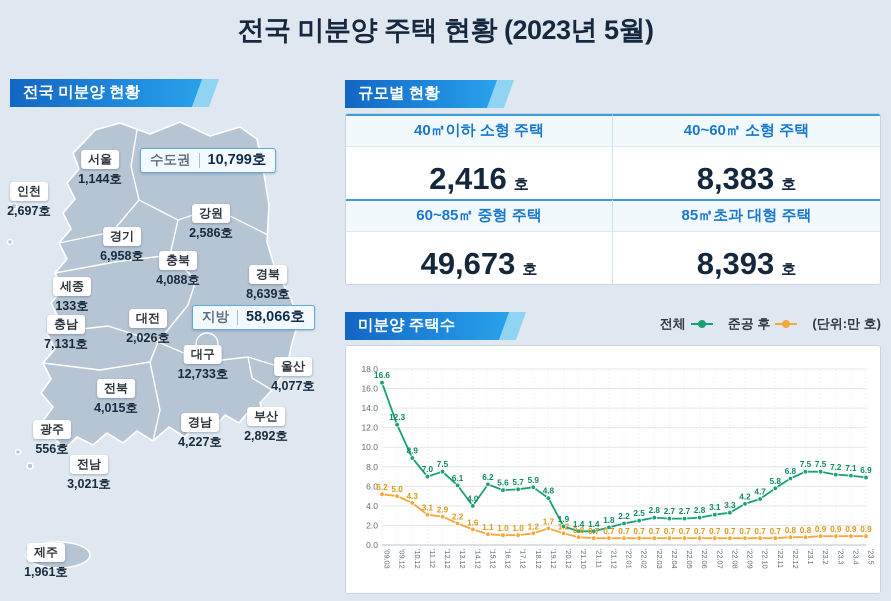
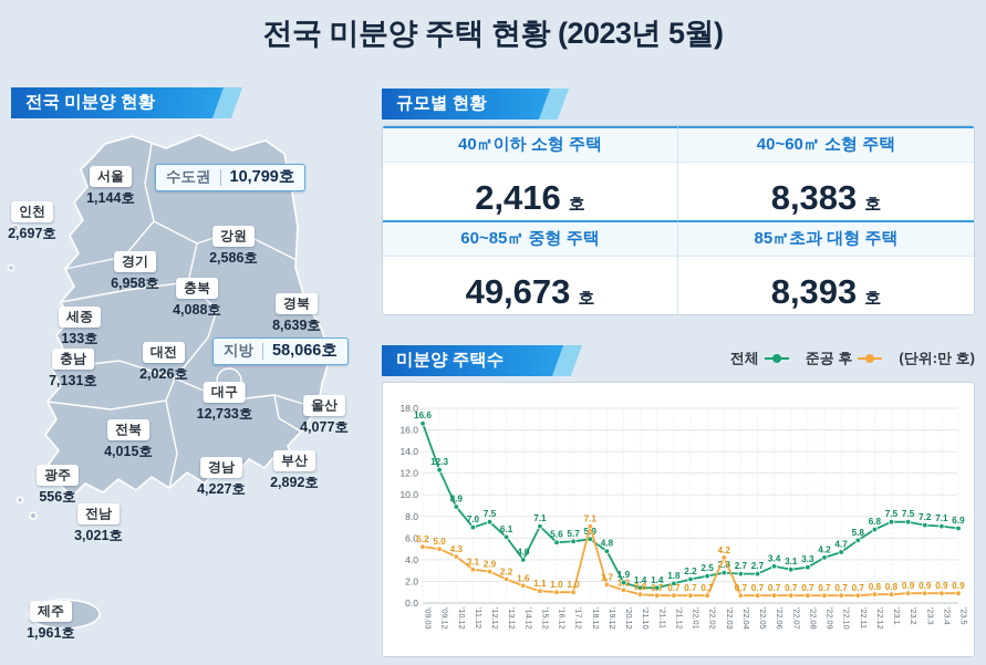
전체/'15.12: 6.2 -> 7.1
준공 후/'18.12: 1.2 -> 7.1
준공 후/'22.03: 0.7 -> 4.2
전체/'22.06: 2.8 -> 3.4
